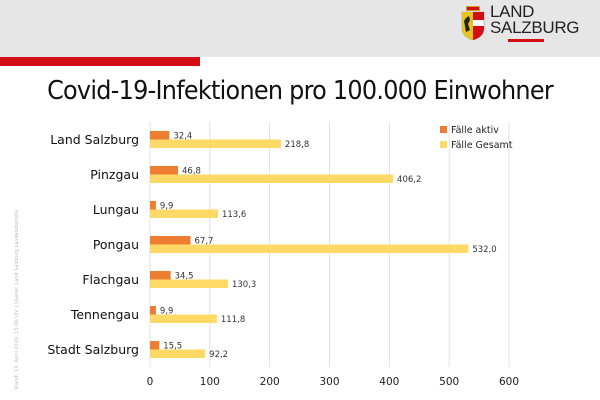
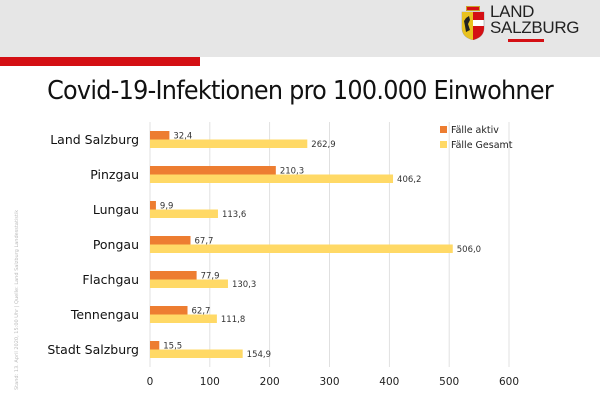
Fälle Gesamt/Land Salzburg: 218,8 -> 262,9
Fälle aktiv/Pinzgau: 46,8 -> 210,3
Fälle Gesamt/Pongau: 532,0 -> 506,0
Fälle aktiv/Flachgau: 34,5 -> 77,9
Fälle aktiv/Tennengau: 9,9 -> 62,7
Fälle Gesamt/Stadt Salzburg: 92,2 -> 154,9
